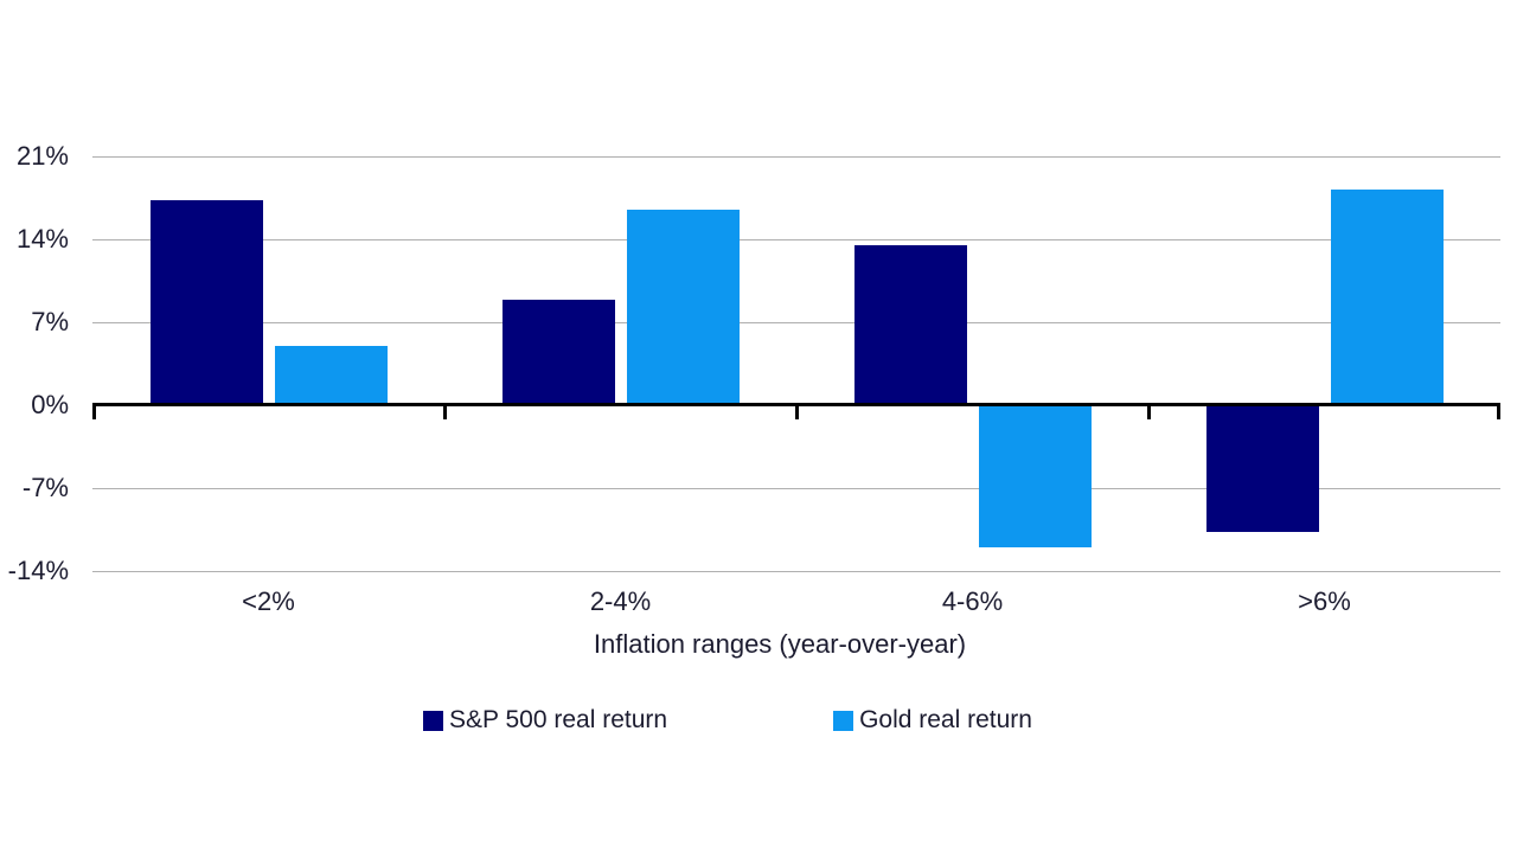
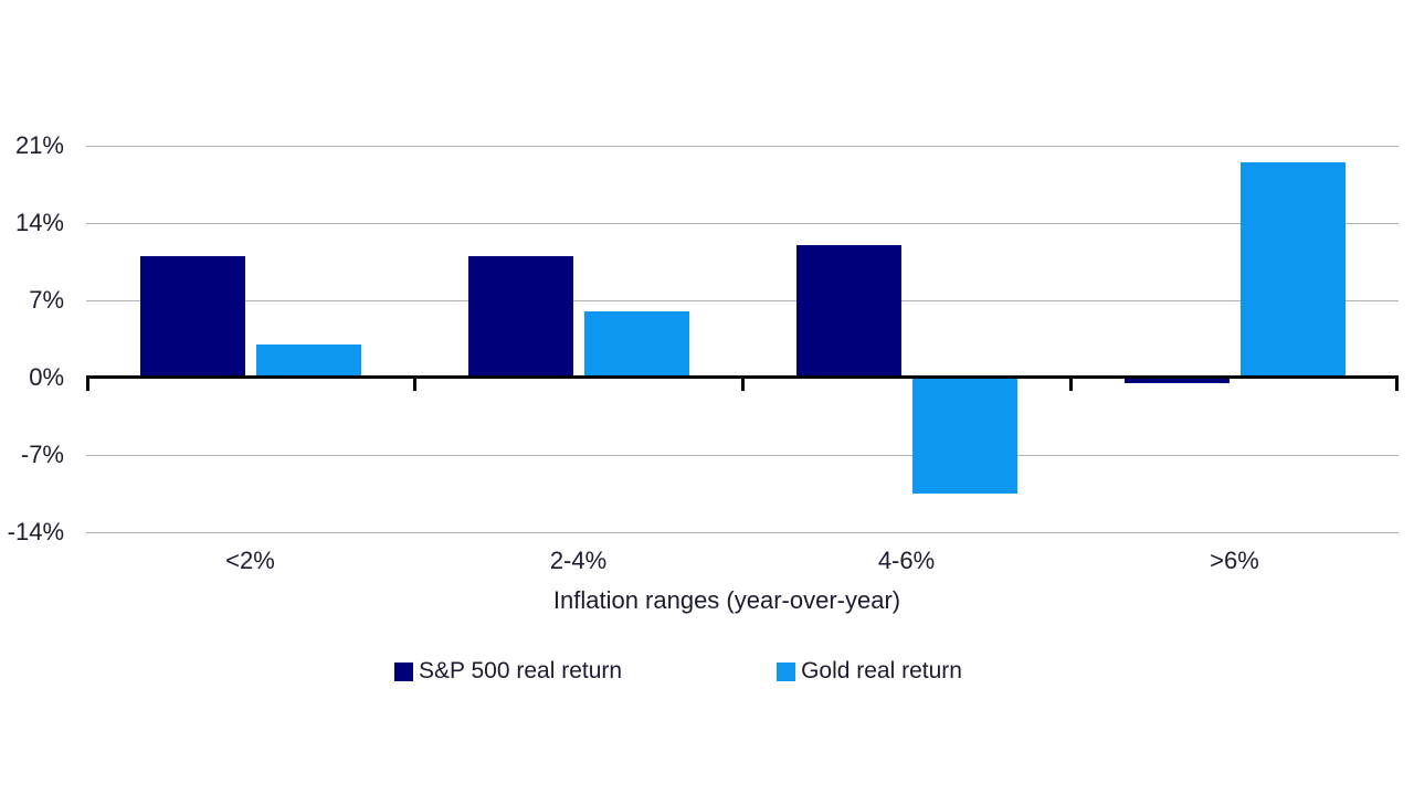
S&P 500 real return/<2%: 17.3% -> 11.0%
Gold real return/<2%: 5.0% -> 3.0%
S&P 500 real return/2-4%: 8.9% -> 11.0%
Gold real return/2-4%: 16.5% -> 6.0%
S&P 500 real return/4-6%: 13.5% -> 12.0%
Gold real return/4-6%: -12.0% -> -10.5%
S&P 500 real return/>6%: -10.7% -> -0.5%
Gold real return/>6%: 18.2% -> 19.5%
